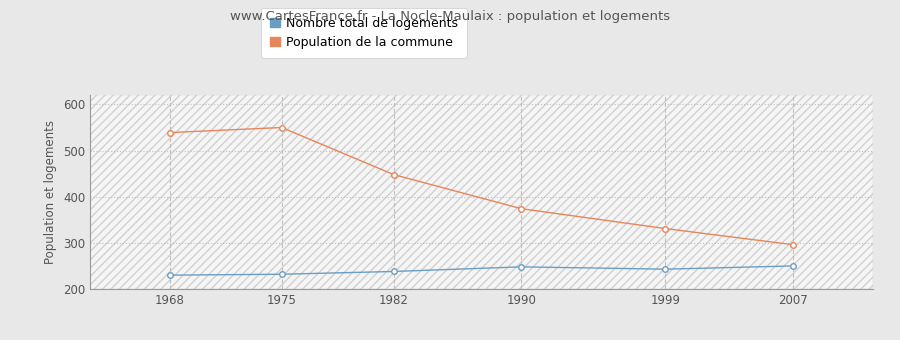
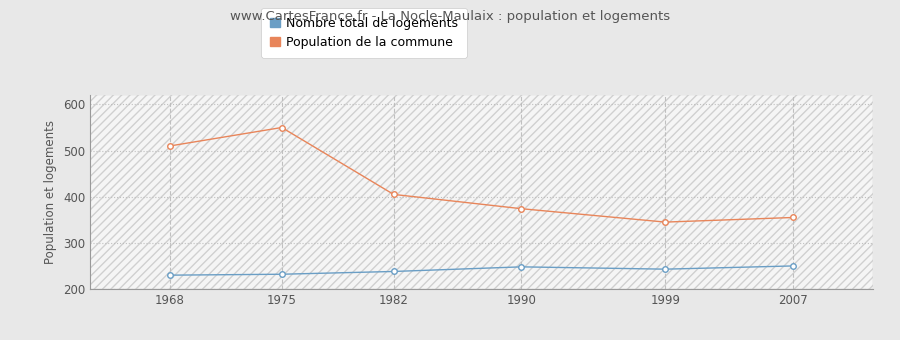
Population de la commune/1968: 539 -> 510
Population de la commune/1982: 448 -> 405
Population de la commune/1999: 331 -> 345
Population de la commune/2007: 296 -> 355
